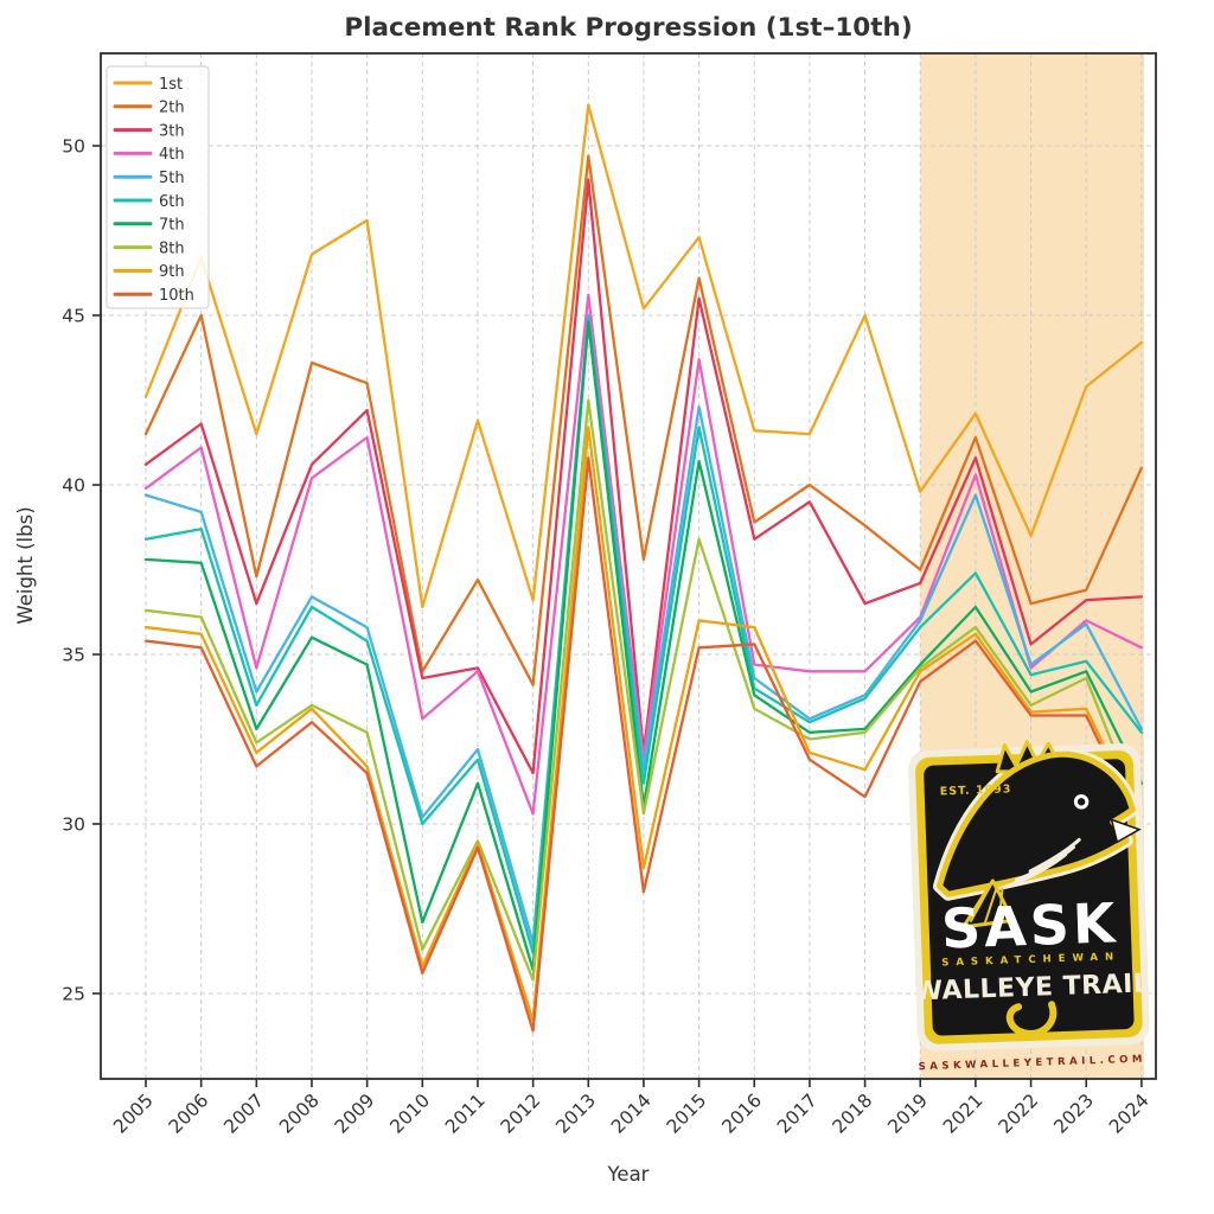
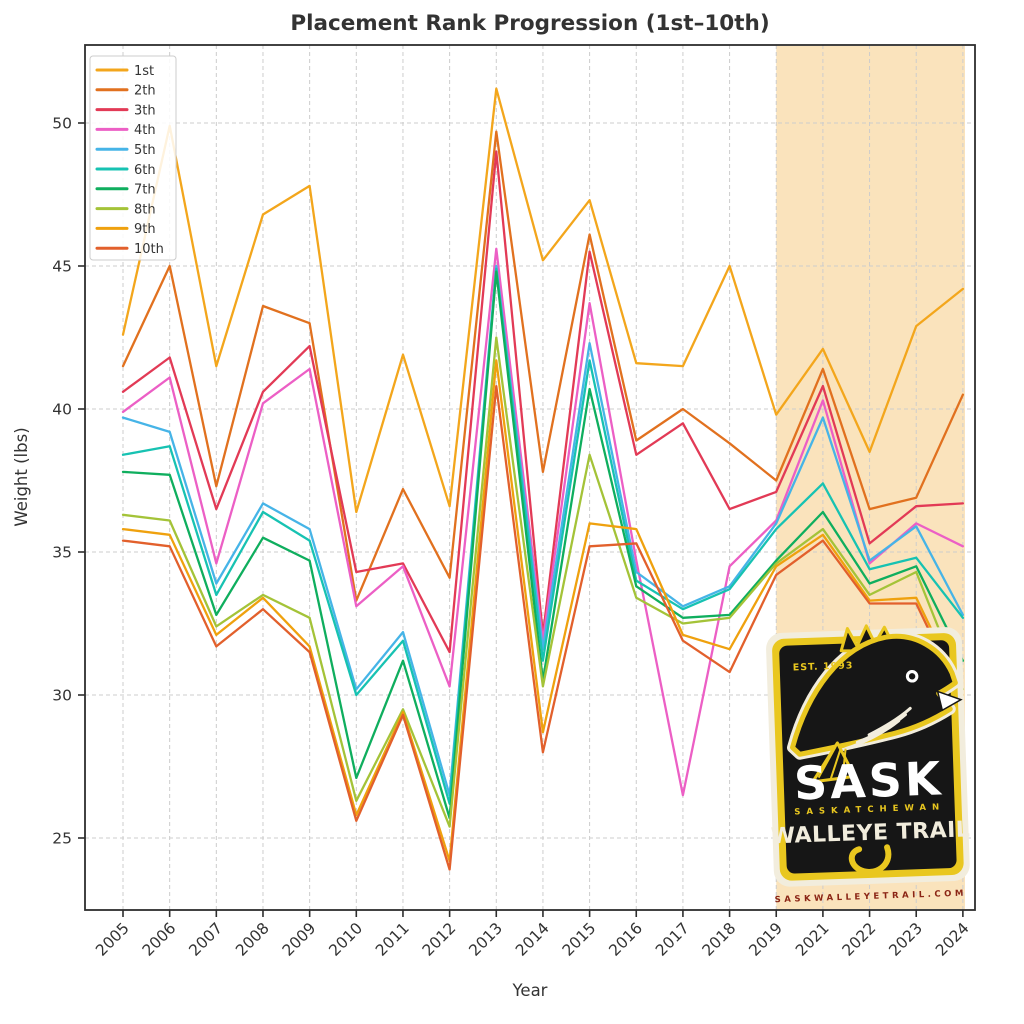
1st/2006: 46.7 -> 49.9
2th/2010: 34.5 -> 33.3
4th/2017: 34.5 -> 26.5
